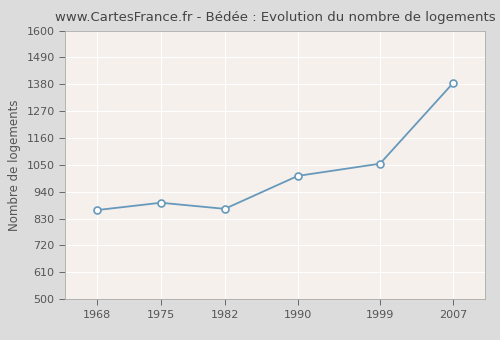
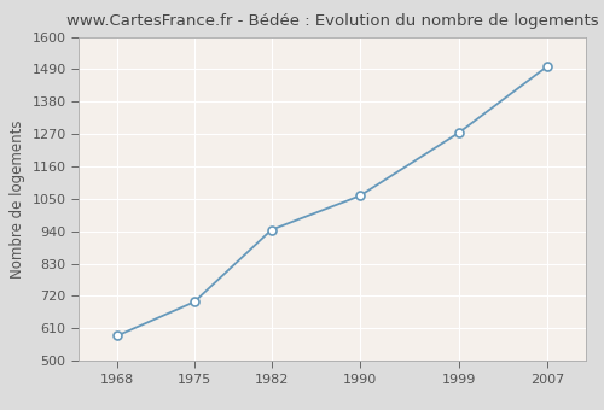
1968: 865 -> 585
1975: 895 -> 700
1982: 870 -> 945
1990: 1005 -> 1060
1999: 1055 -> 1275
2007: 1385 -> 1500
